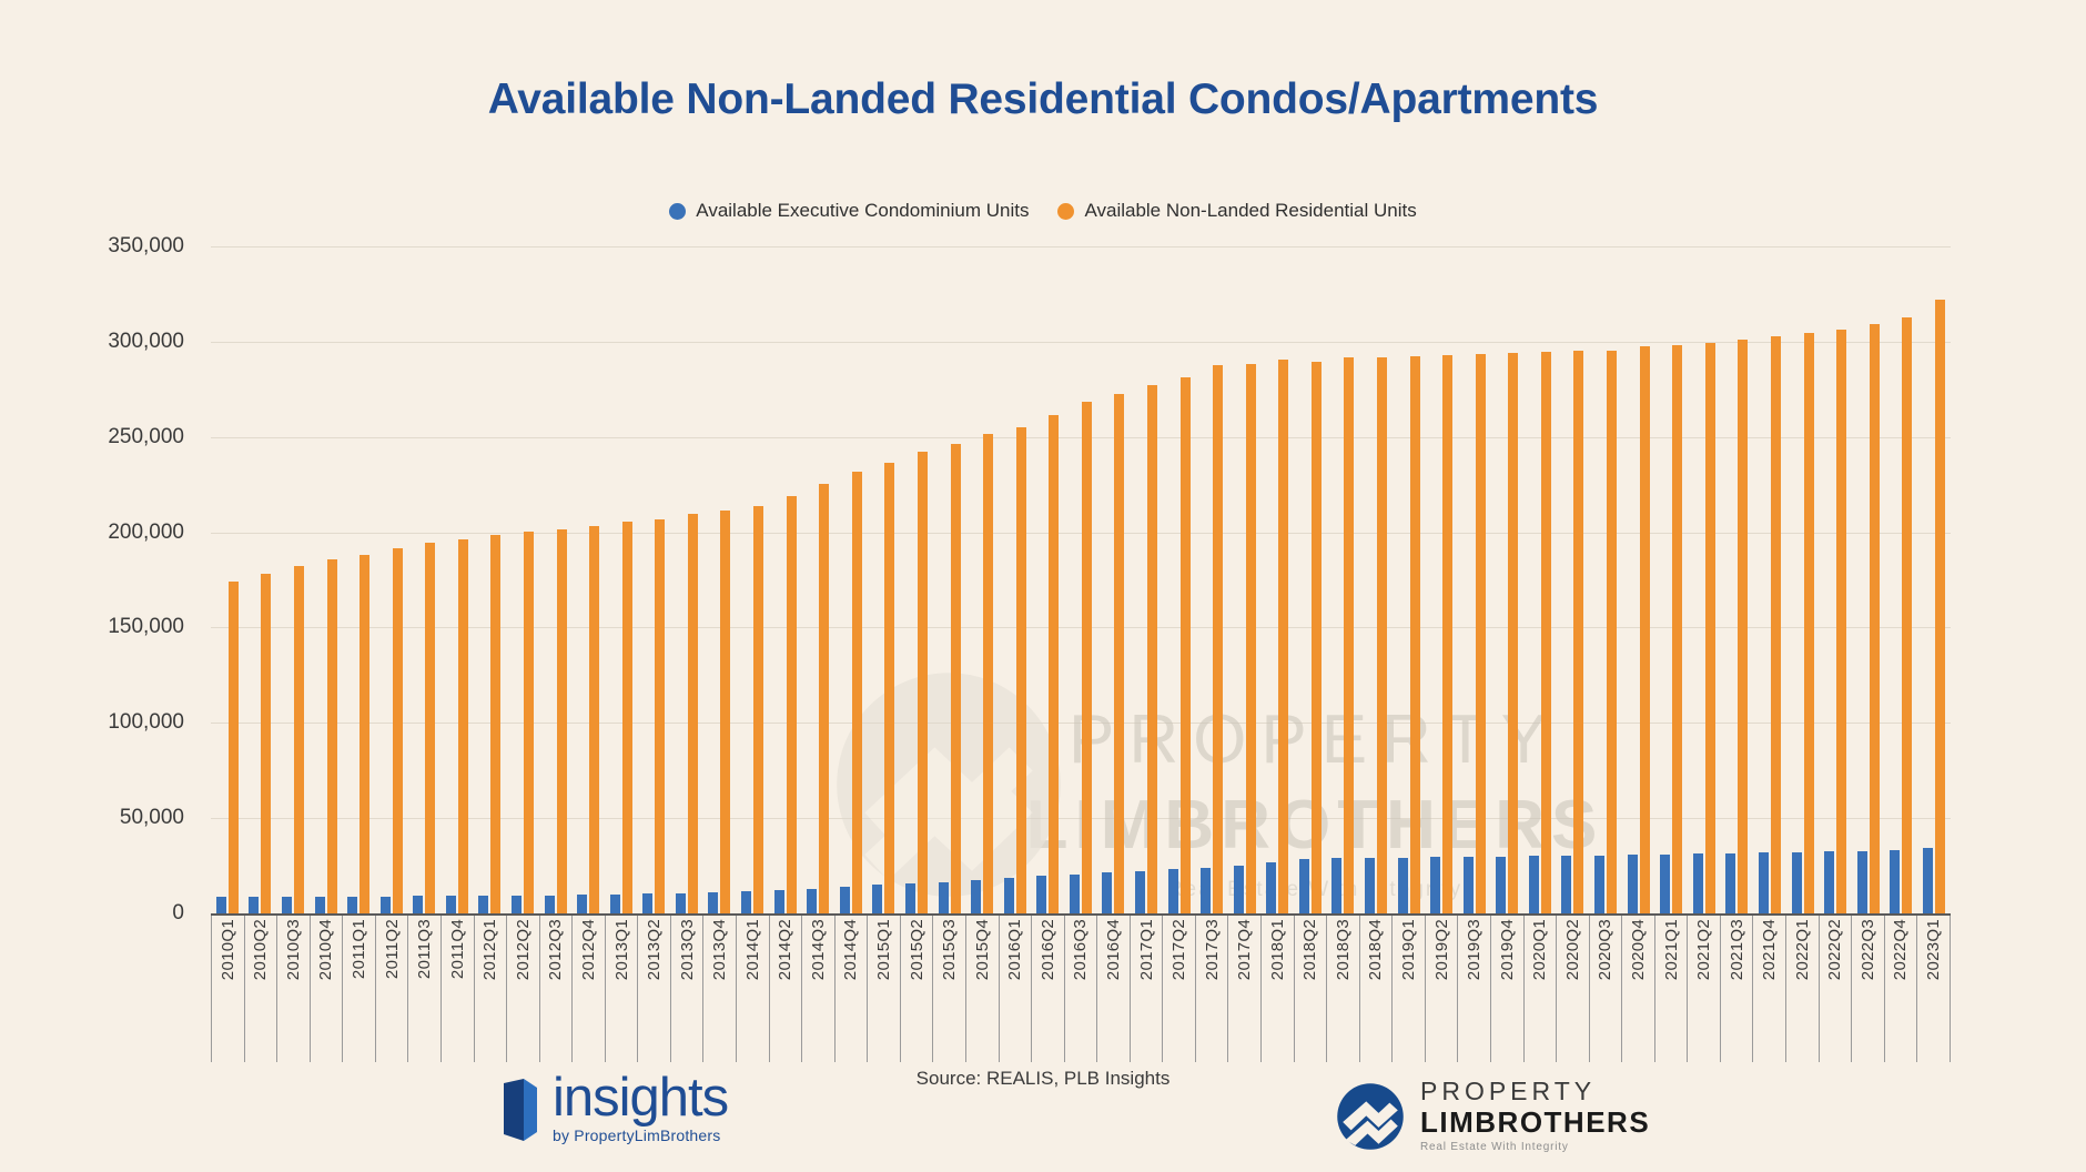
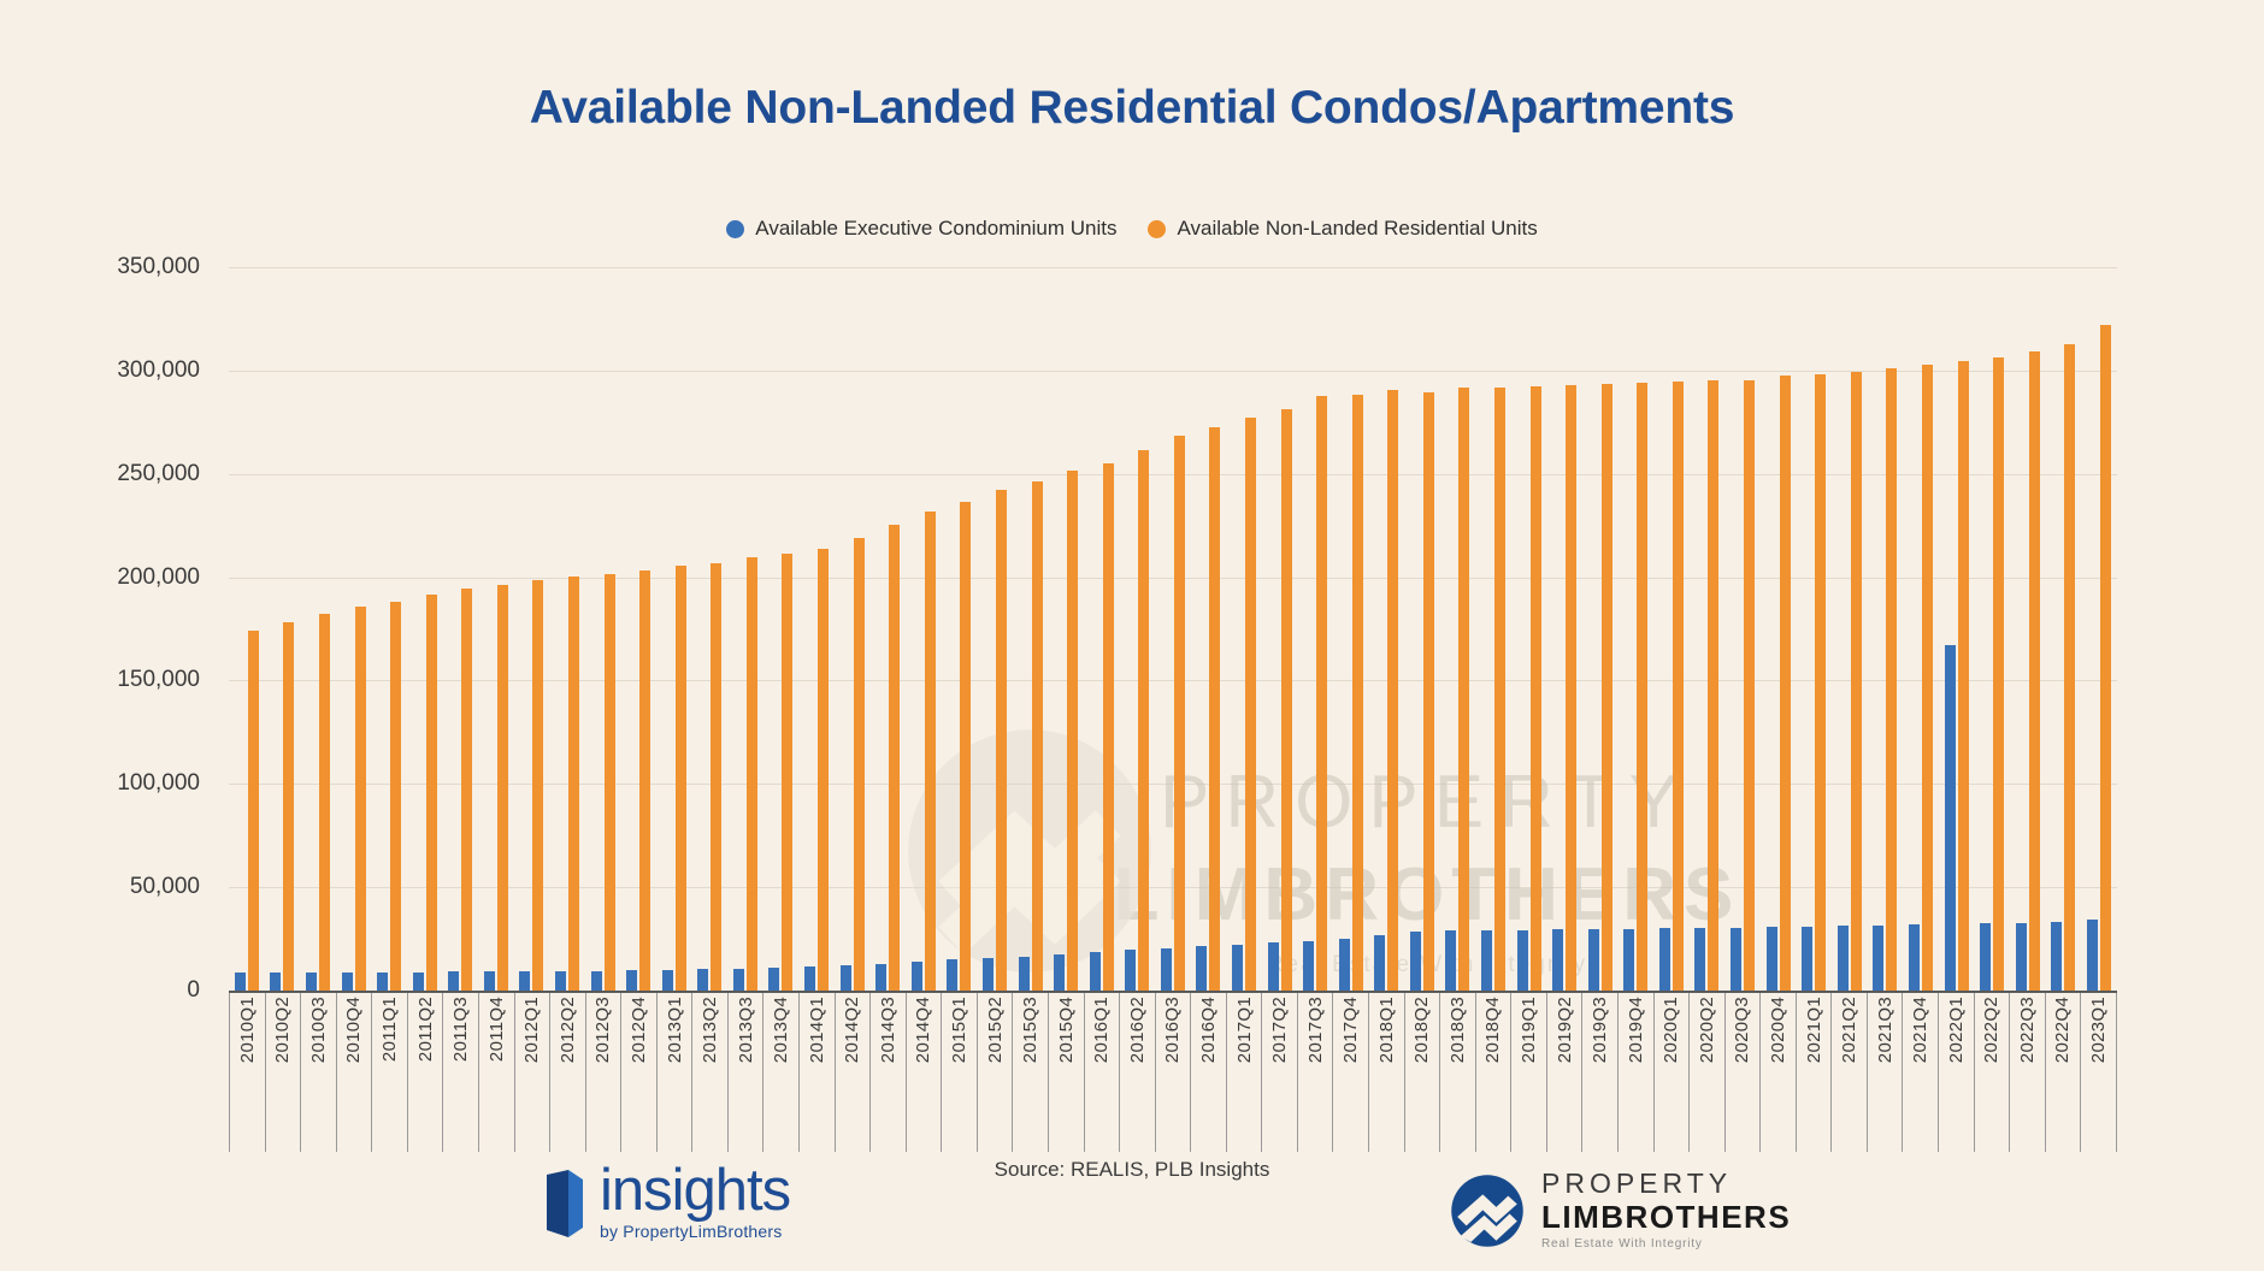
Available Executive Condominium Units/2022Q1: 32000 -> 167000
